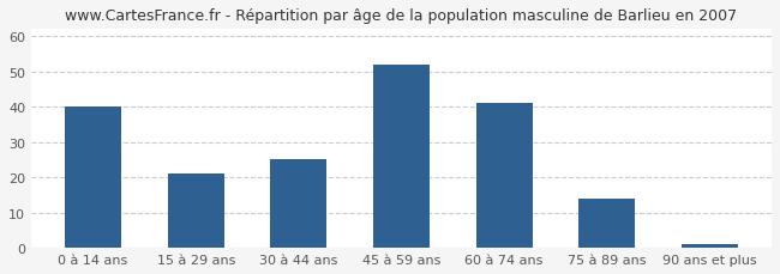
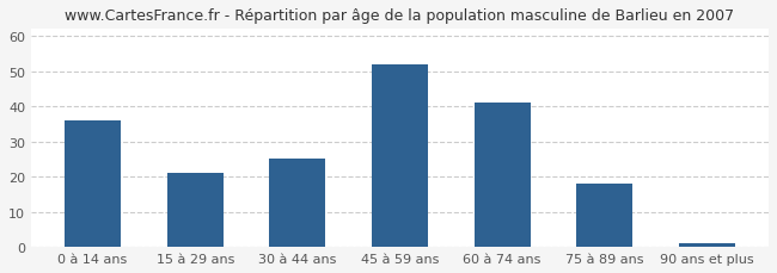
0 à 14 ans: 40 -> 36
75 à 89 ans: 14 -> 18
